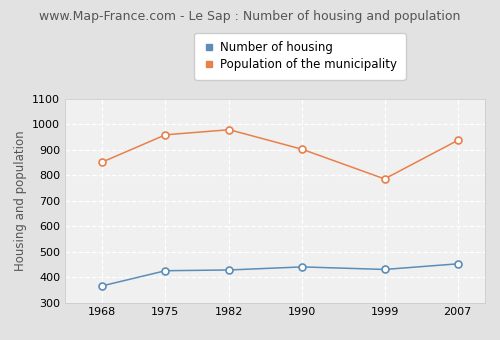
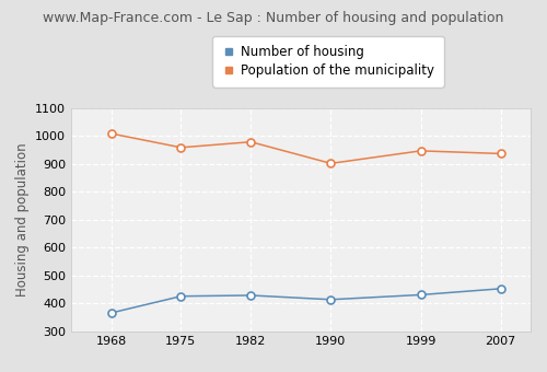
Population of the municipality/1968: 850 -> 1008
Number of housing/1990: 440 -> 413
Population of the municipality/1999: 785 -> 946
